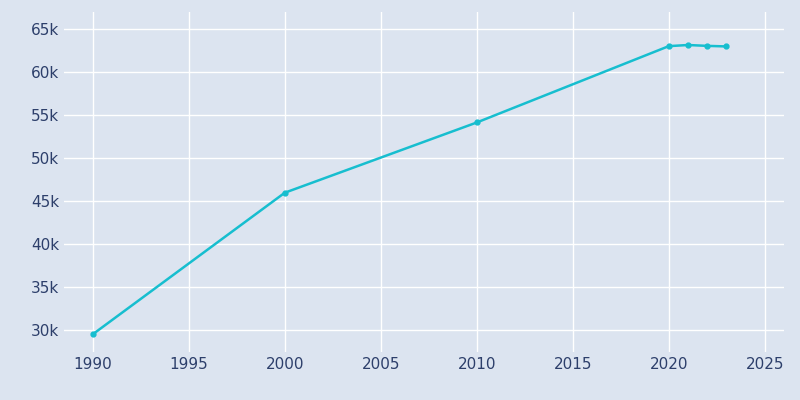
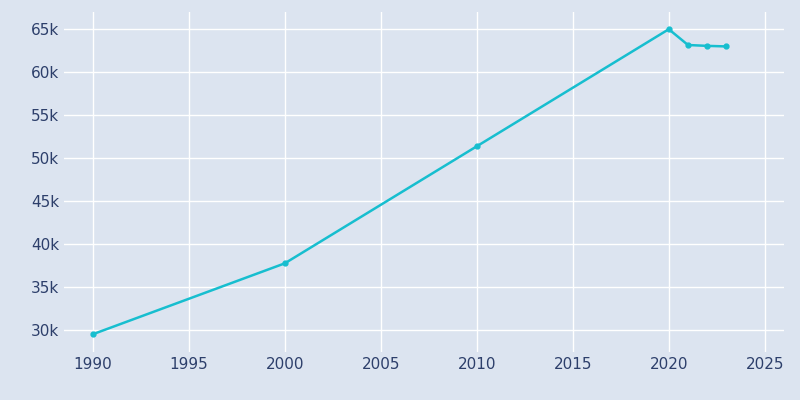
2000: 46.0k -> 37.8k
2010: 54.2k -> 51.4k
2020: 63.0k -> 65.0k
